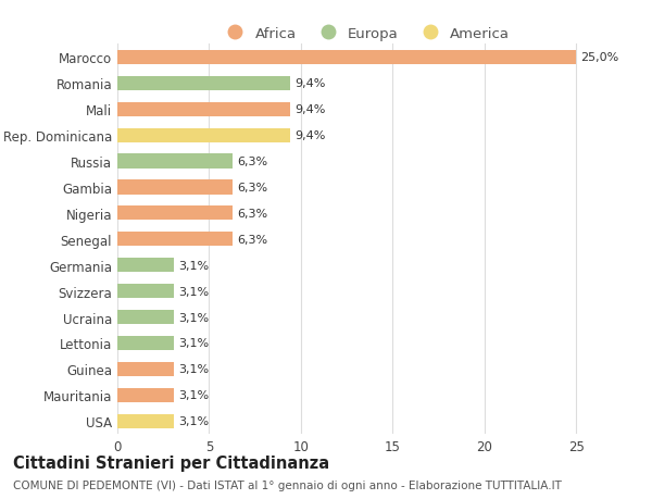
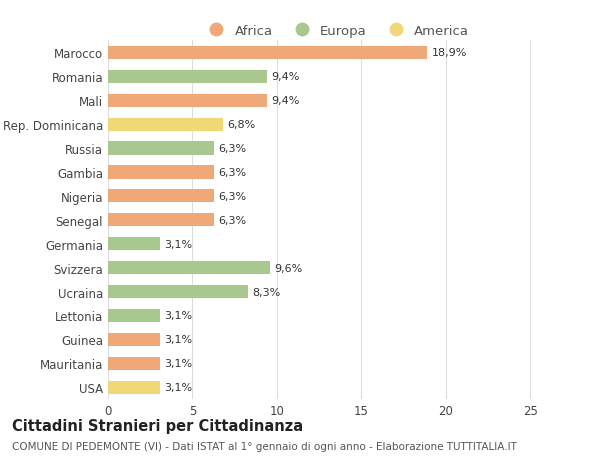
Marocco: 25,0% -> 18,9%
Rep. Dominicana: 9,4% -> 6,8%
Svizzera: 3,1% -> 9,6%
Ucraina: 3,1% -> 8,3%
